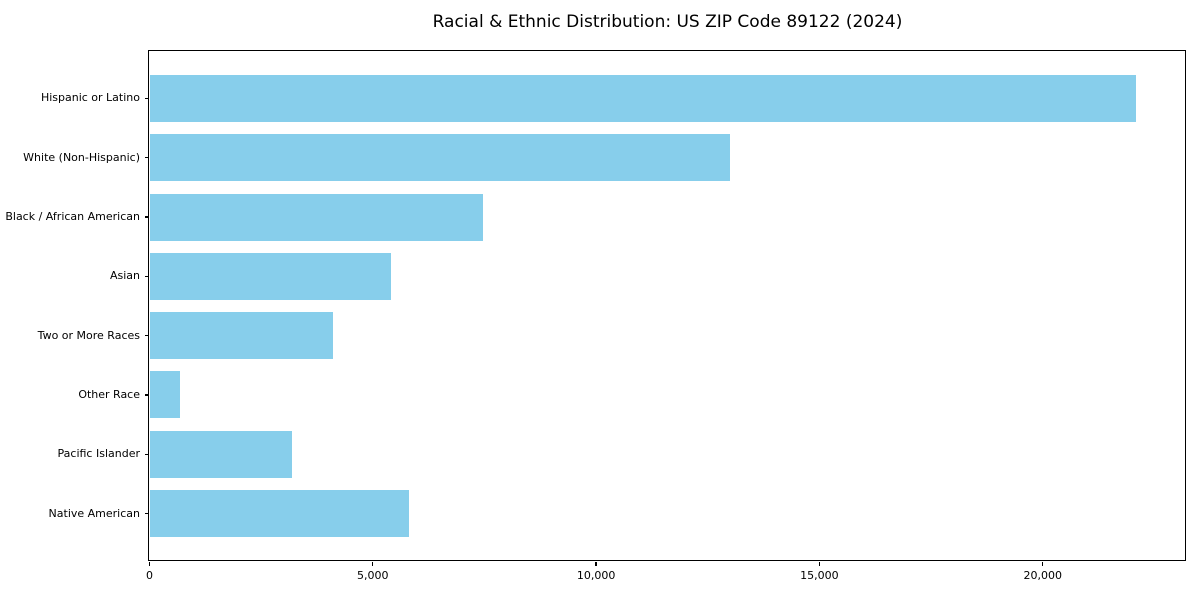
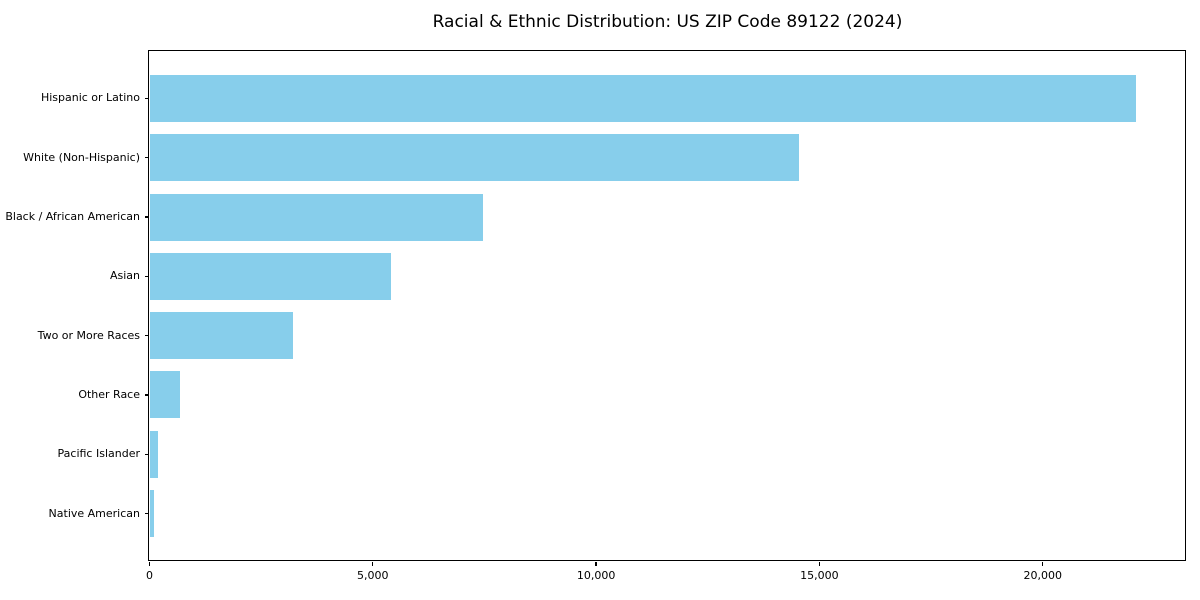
White (Non-Hispanic): 13000 -> 14600
Two or More Races: 4100 -> 3200
Pacific Islander: 3200 -> 200
Native American: 5800 -> 100
